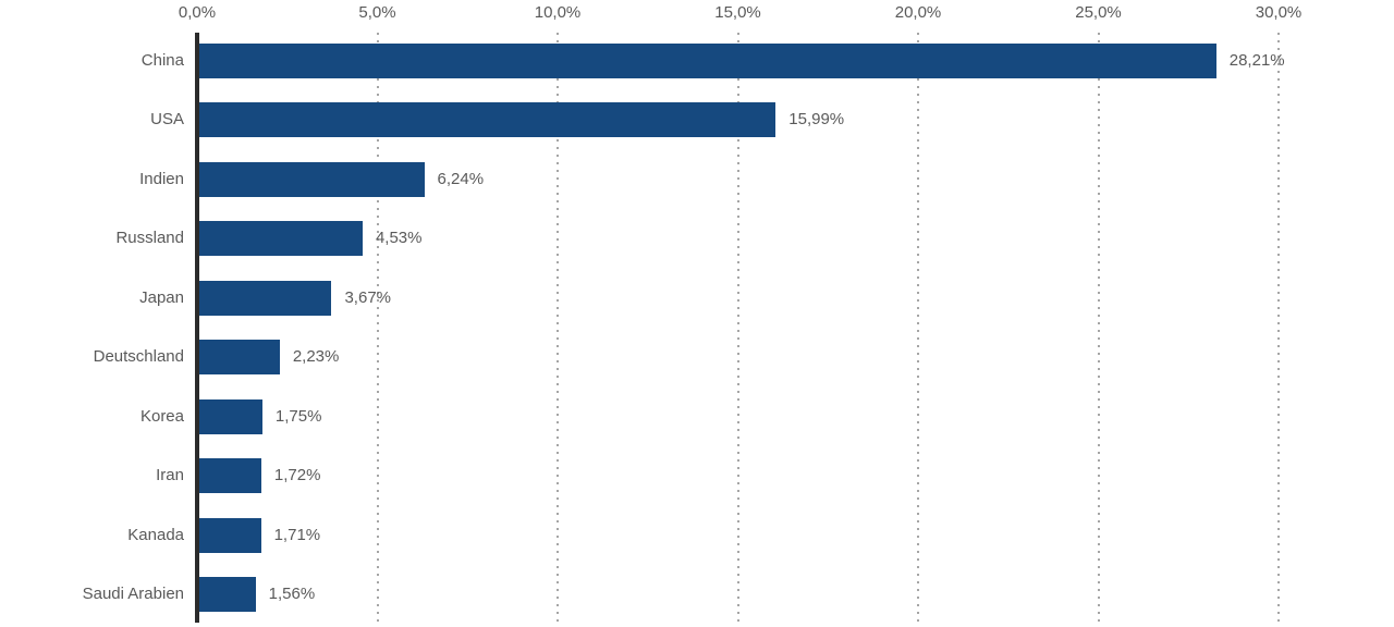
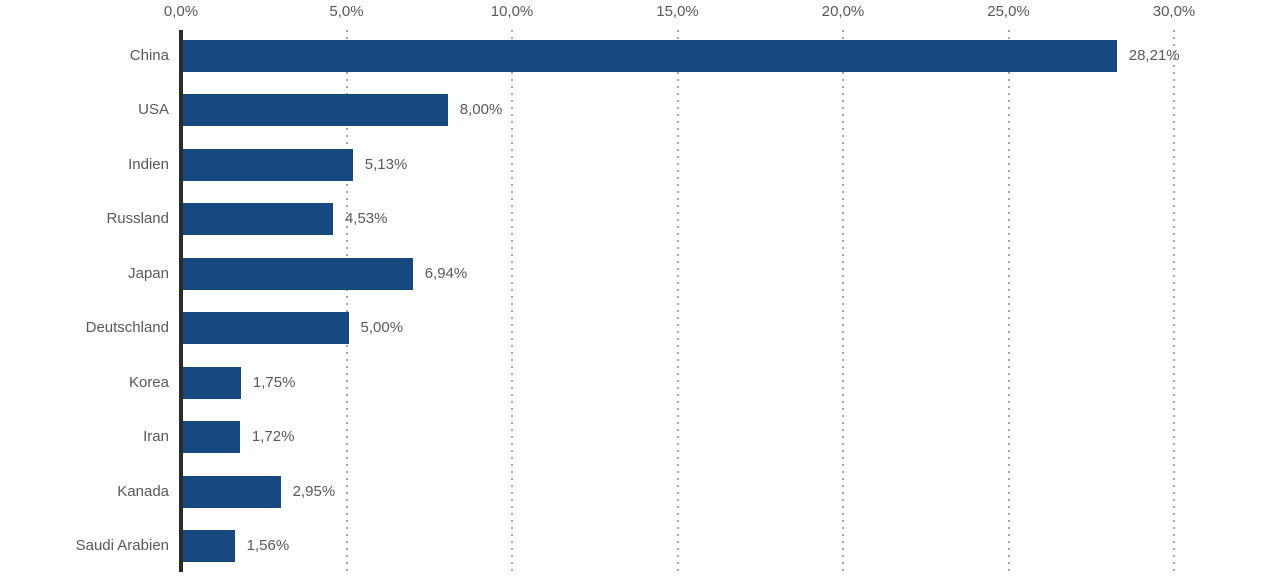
USA: 15,99% -> 8,00%
Indien: 6,24% -> 5,13%
Japan: 3,67% -> 6,94%
Deutschland: 2,23% -> 5,00%
Kanada: 1,71% -> 2,95%
